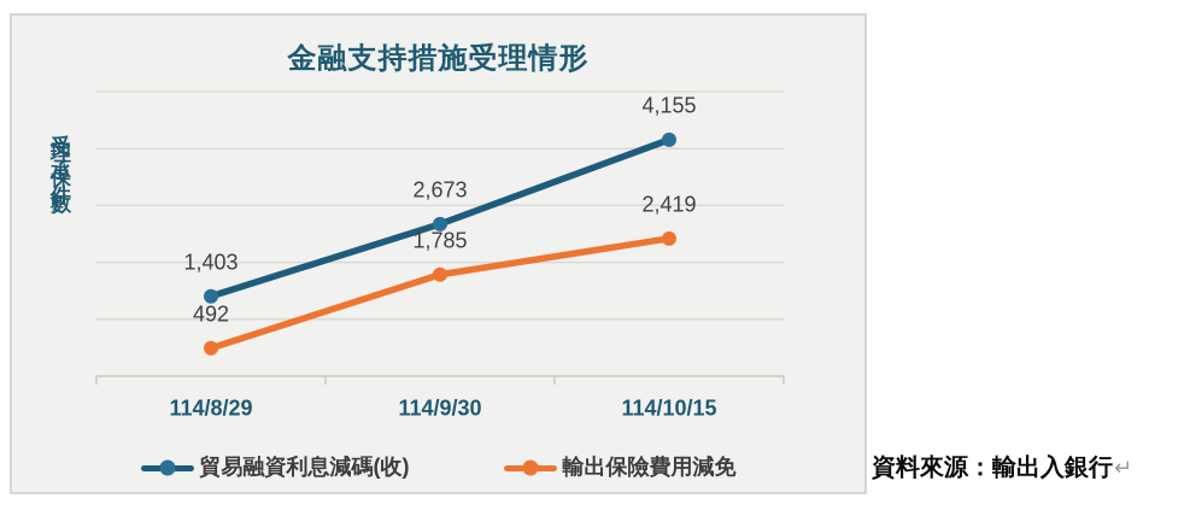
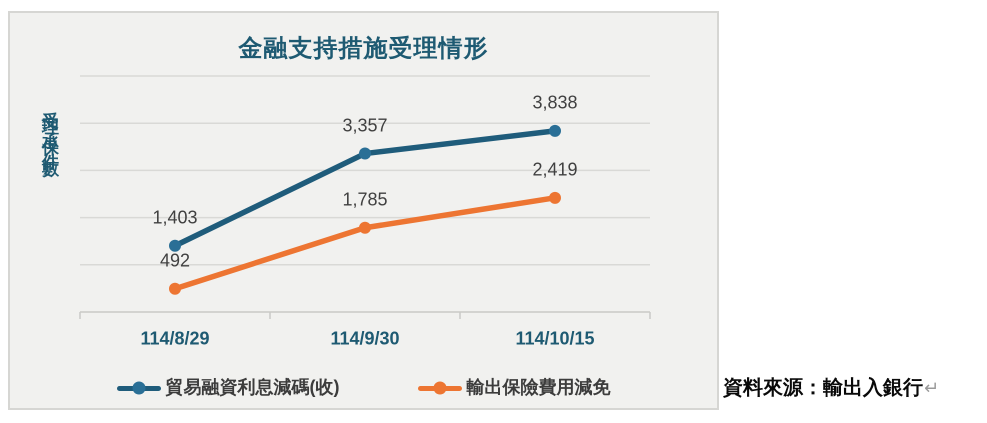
貿易融資利息減碼(收)/114/9/30: 2,673 -> 3,357
貿易融資利息減碼(收)/114/10/15: 4,155 -> 3,838
